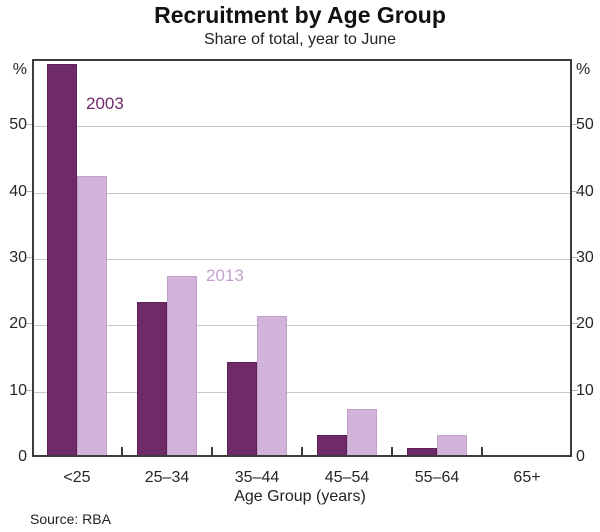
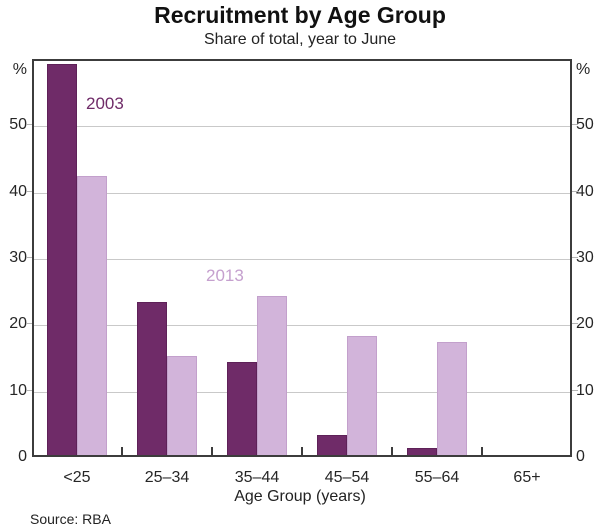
2013/25–34: 27 -> 15
2013/35–44: 21 -> 24
2013/45–54: 7 -> 18
2013/55–64: 3 -> 17
